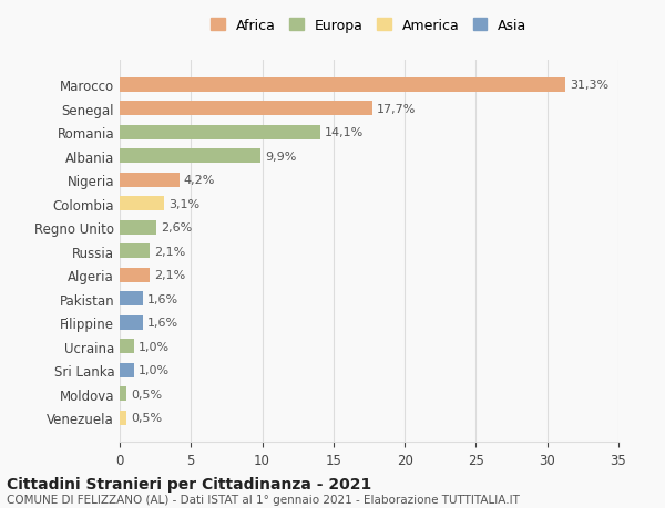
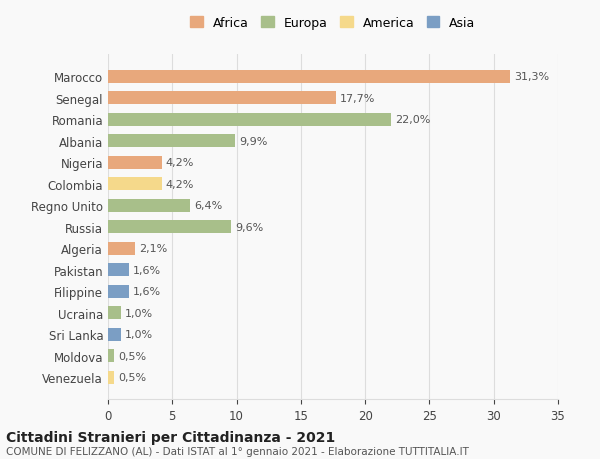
Romania: 14,1% -> 22,0%
Colombia: 3,1% -> 4,2%
Regno Unito: 2,6% -> 6,4%
Russia: 2,1% -> 9,6%
